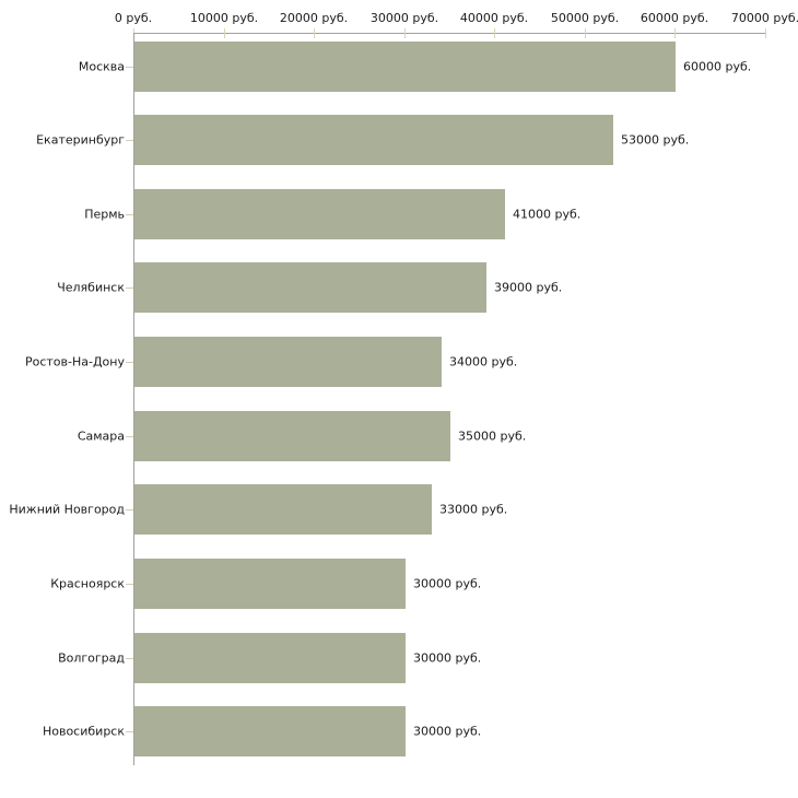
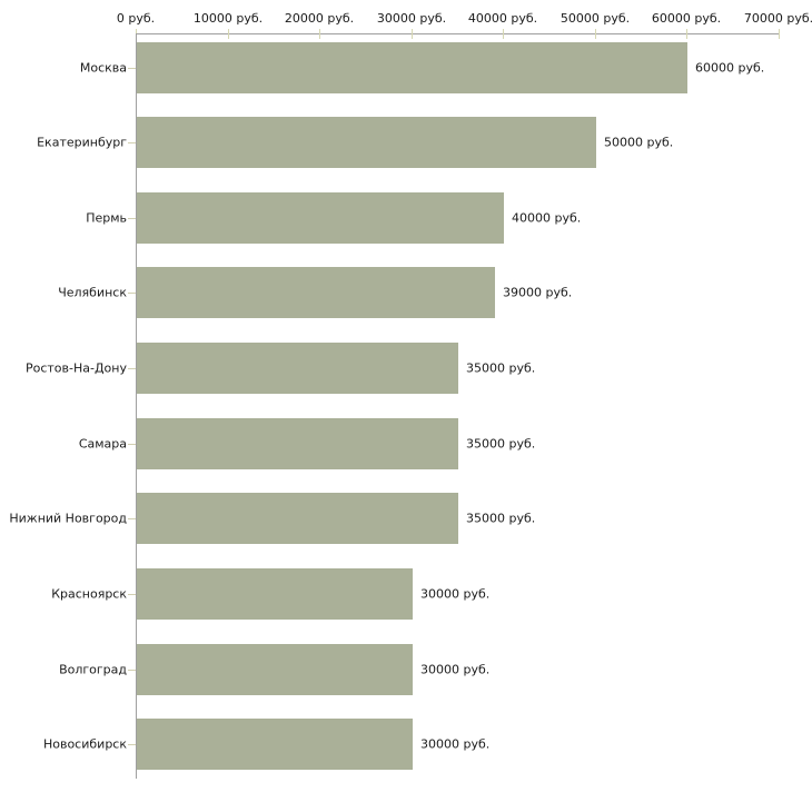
Екатеринбург: 53000 -> 50000
Пермь: 41000 -> 40000
Ростов-На-Дону: 34000 -> 35000
Нижний Новгород: 33000 -> 35000
